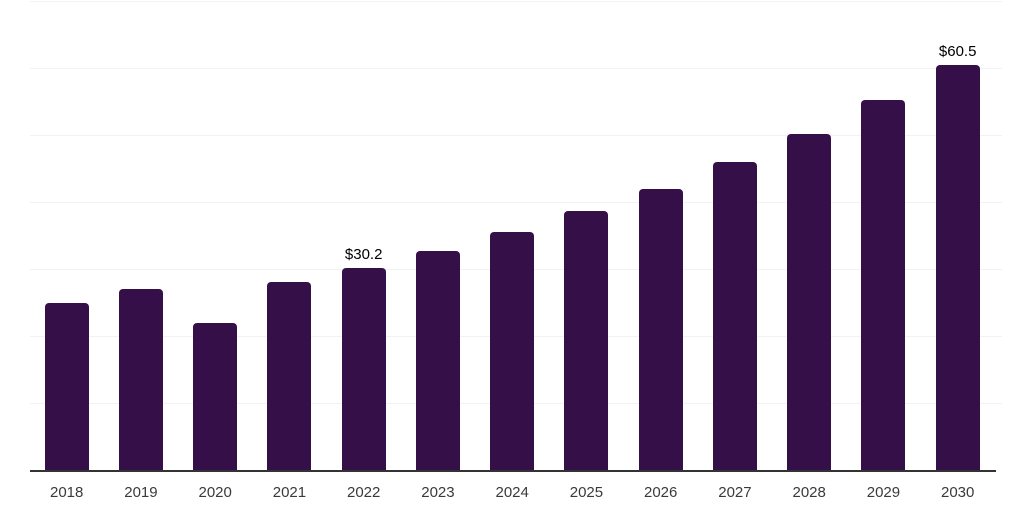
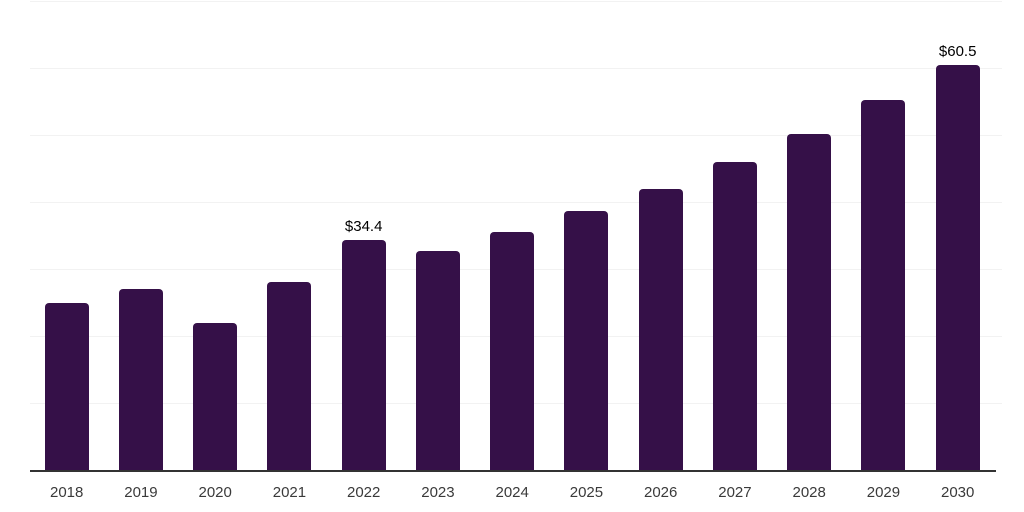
2022: $30.2 -> $34.4
